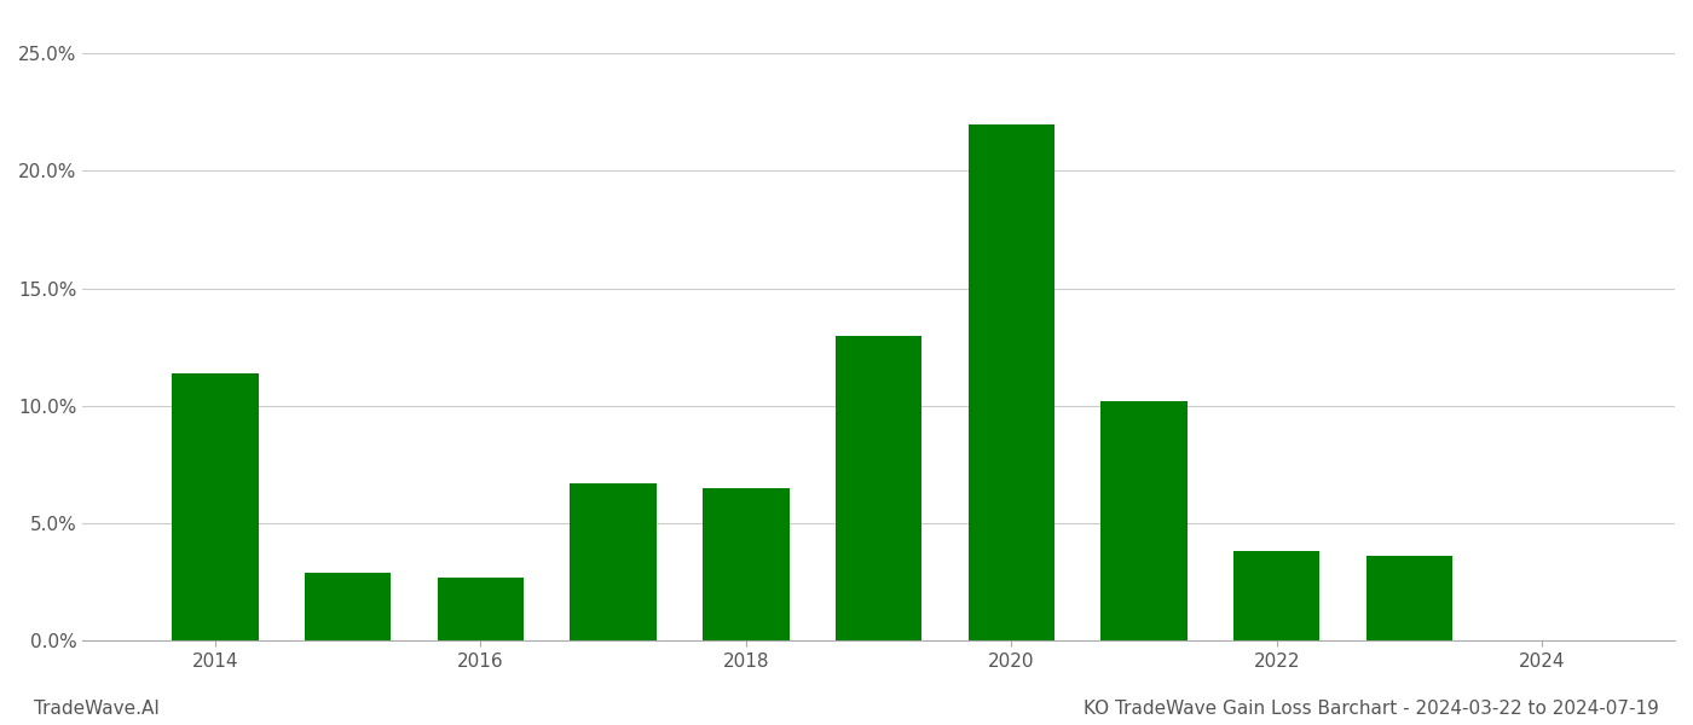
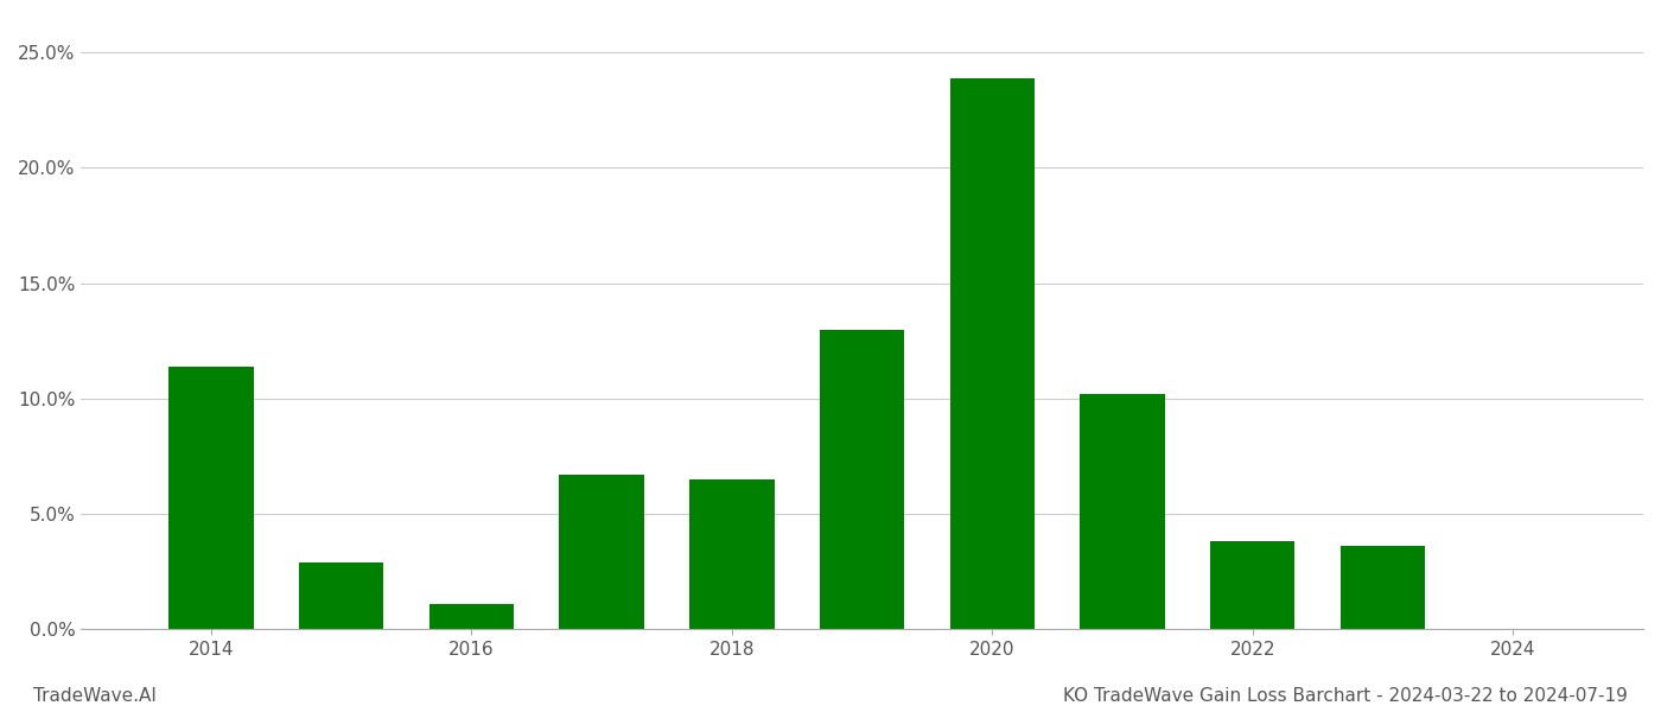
2016: 2.7% -> 1.1%
2020: 22.0% -> 23.9%
